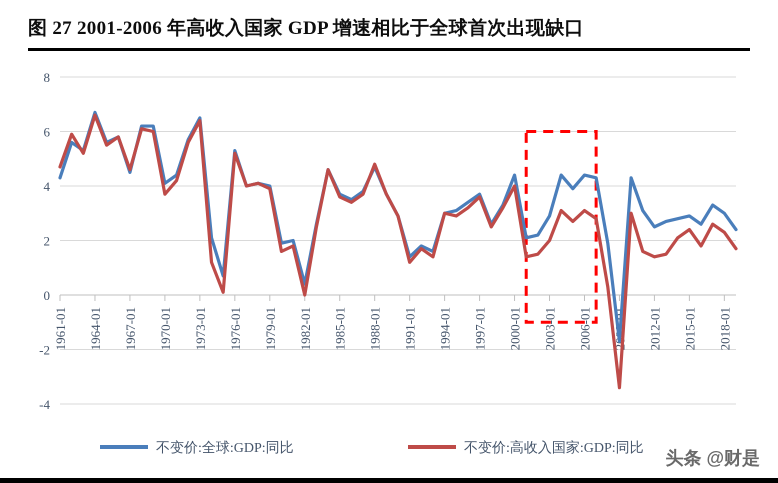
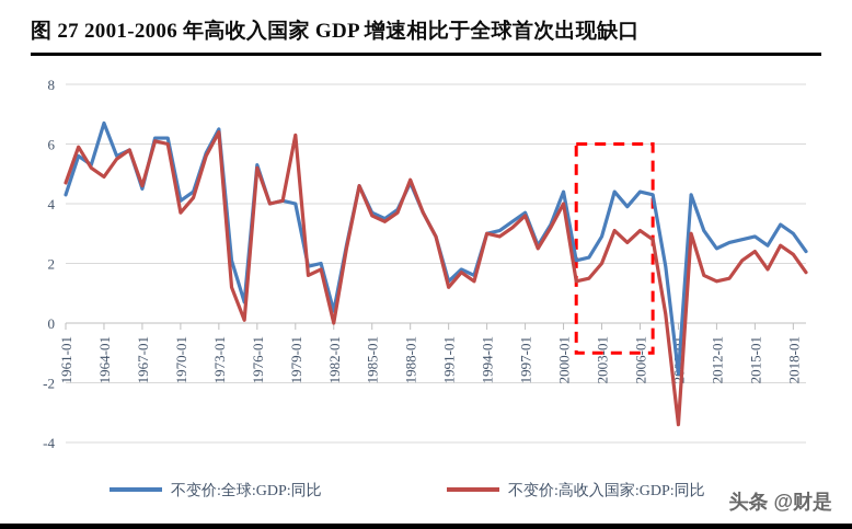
不变价:高收入国家:GDP:同比/1964-01: 6.6 -> 4.9
不变价:高收入国家:GDP:同比/1979-01: 3.9 -> 6.3
